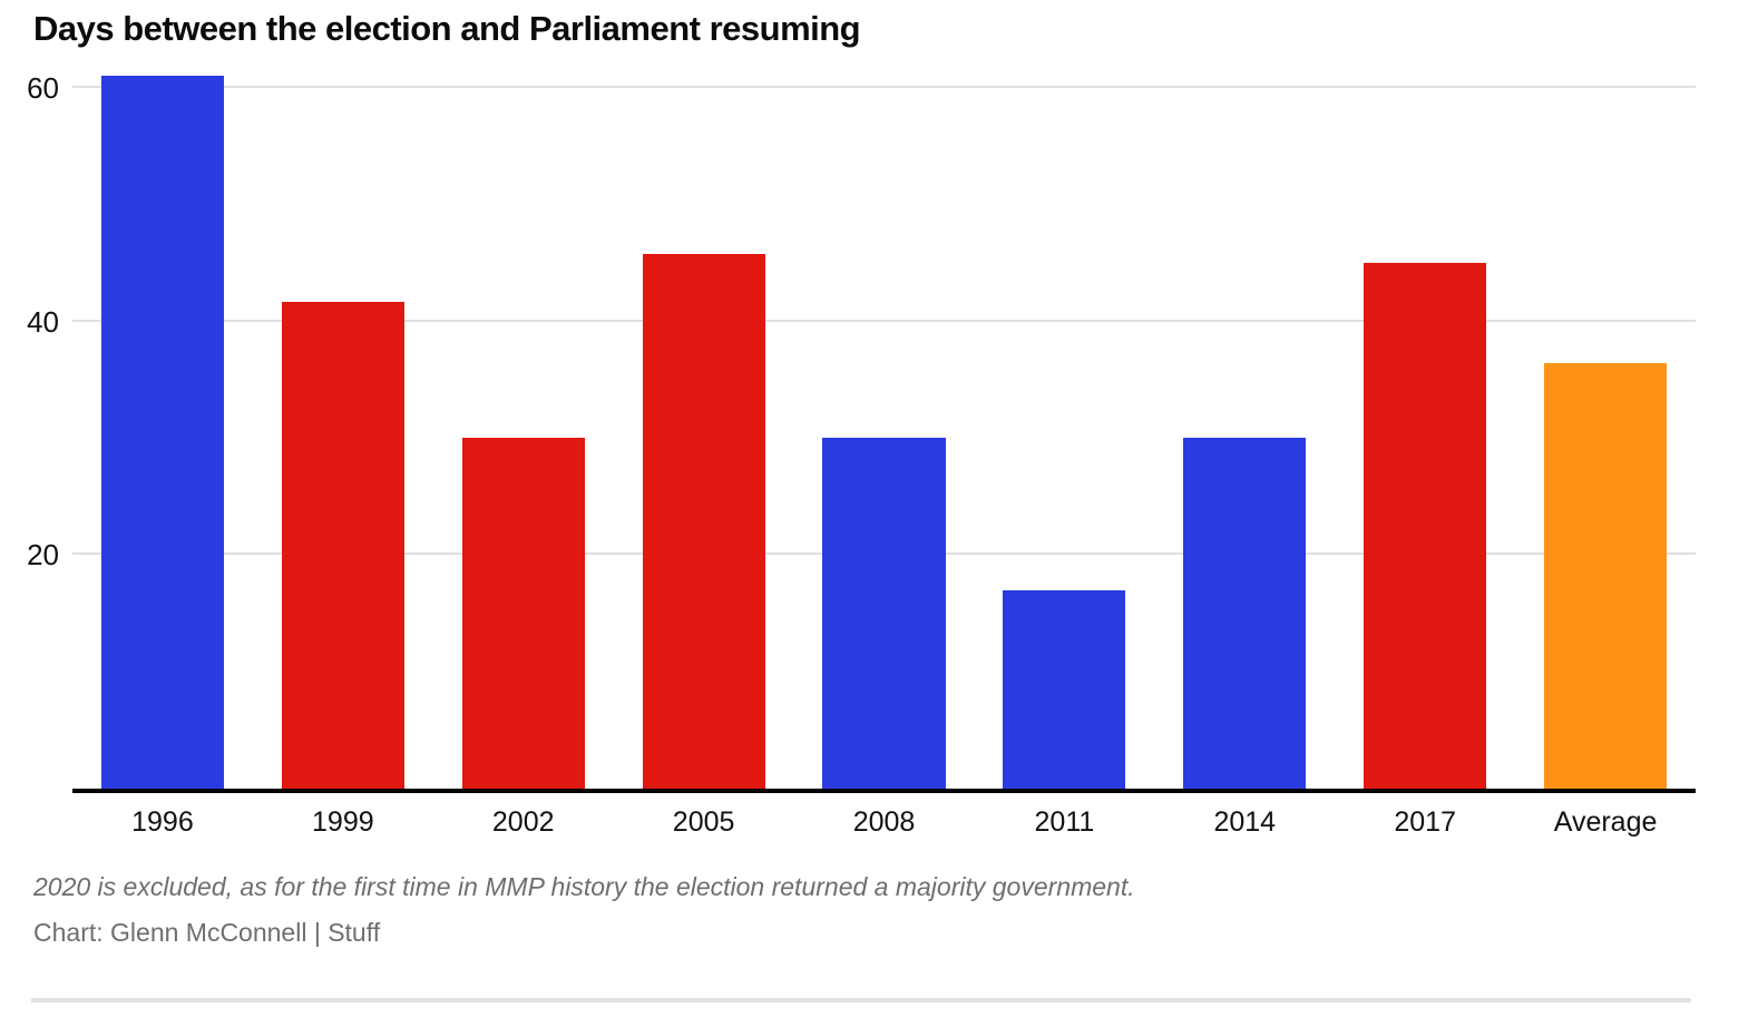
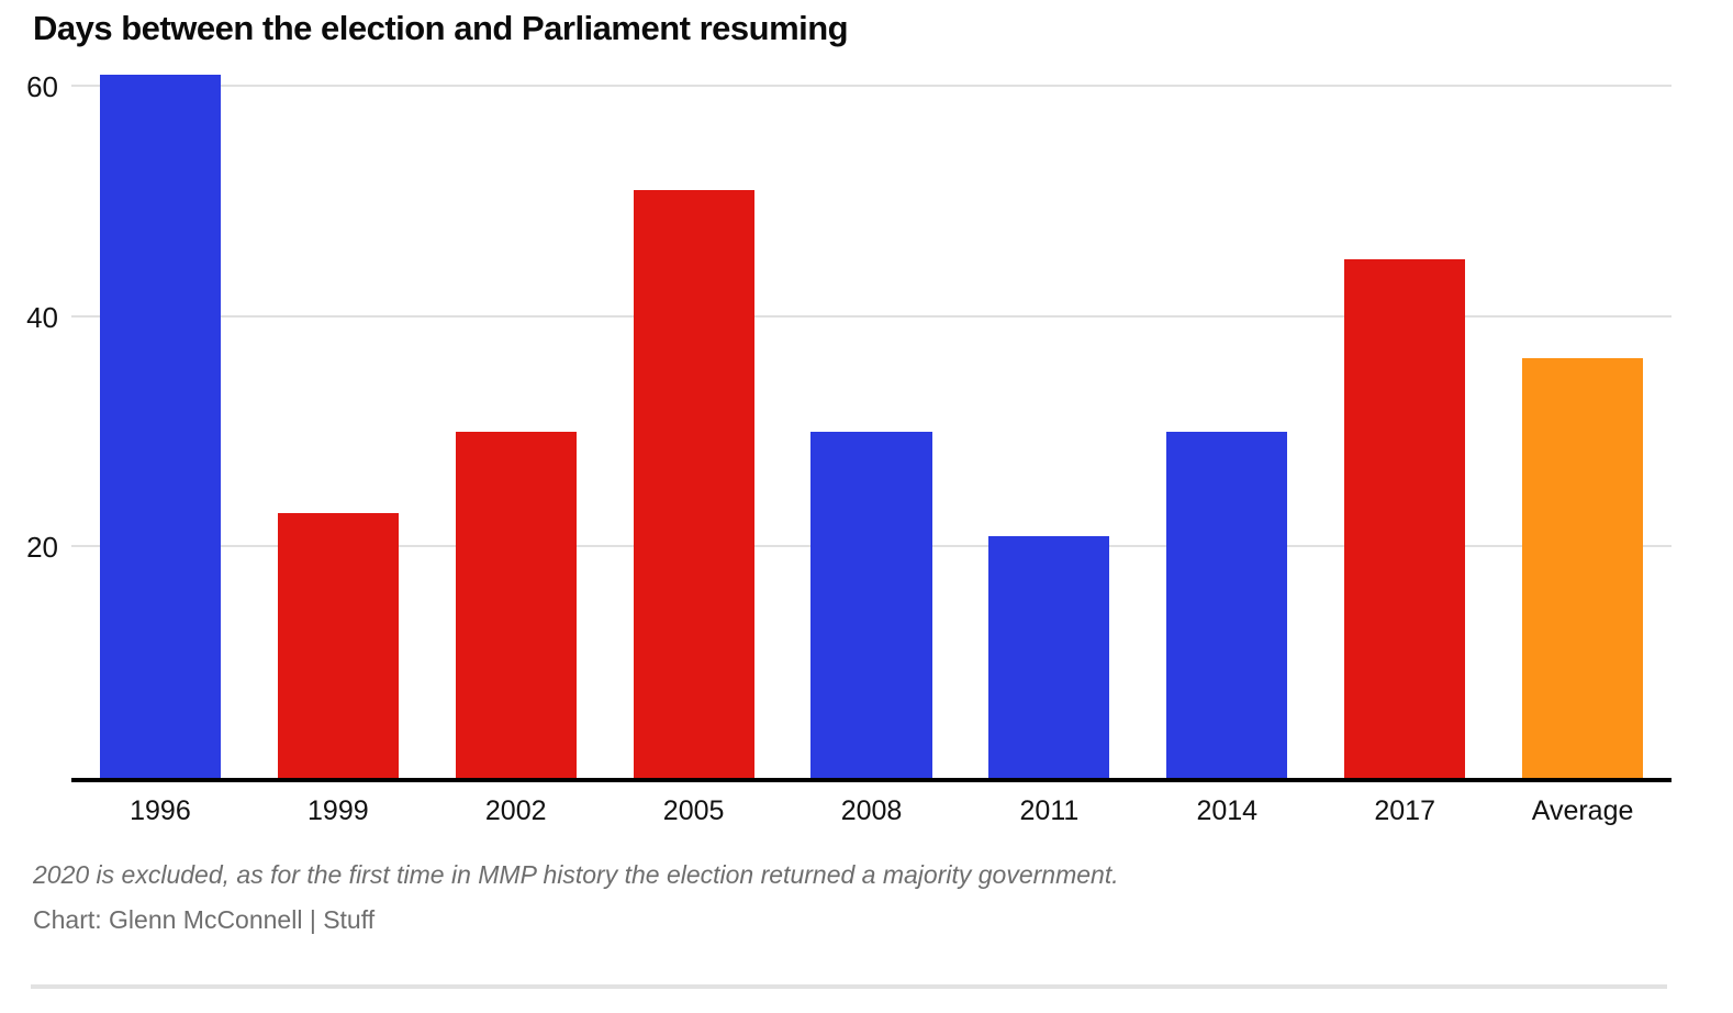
1999: 41.7 -> 23.0
2005: 45.8 -> 51.0
2011: 17.0 -> 21.0
